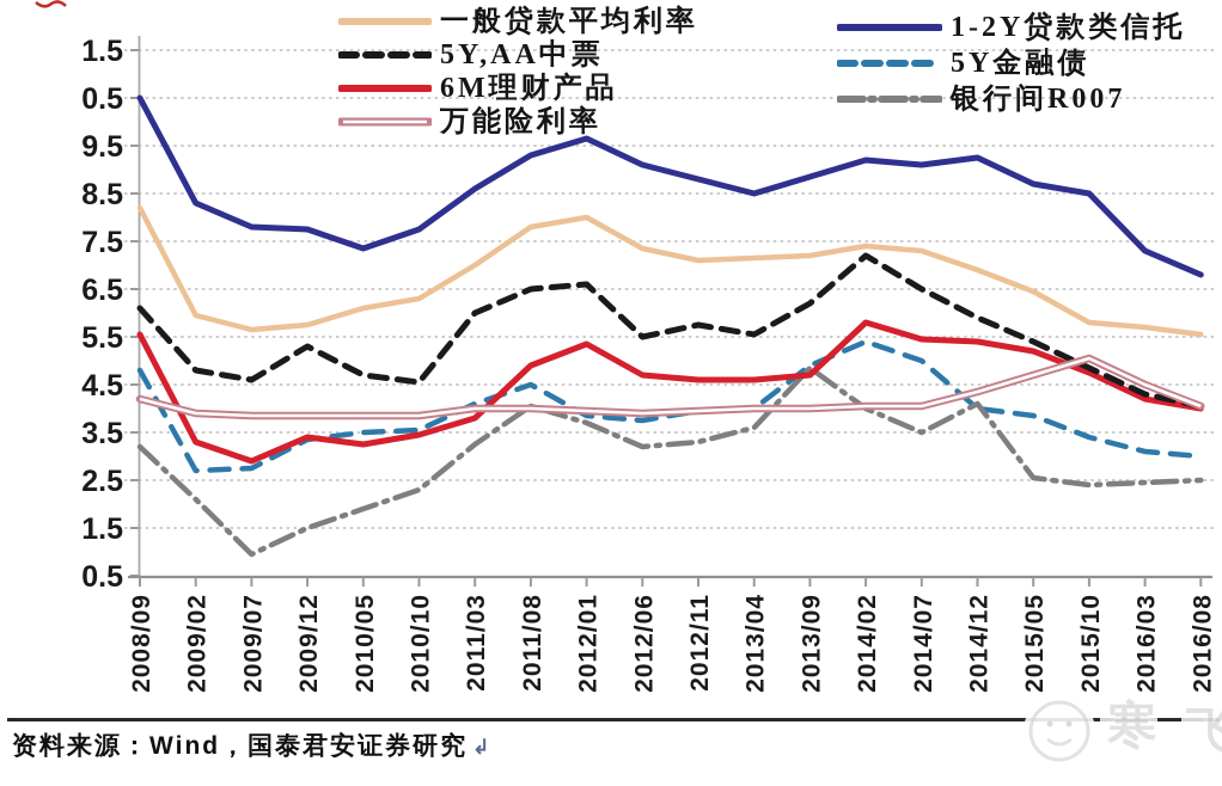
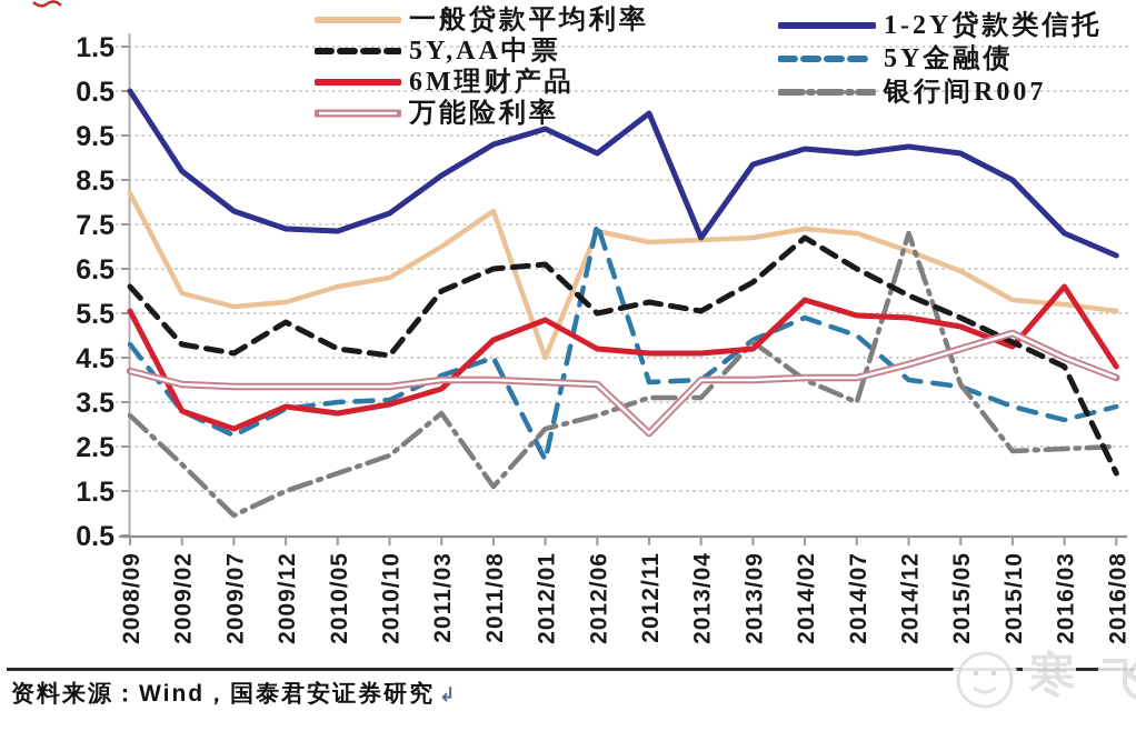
1-2Y贷款类信托/2009/02: 8.3 -> 8.7
5Y金融债/2009/02: 2.7 -> 3.3
1-2Y贷款类信托/2009/12: 7.8 -> 7.4
银行间R007/2011/08: 4.0 -> 1.6
一般贷款平均利率/2012/01: 8.0 -> 4.5
5Y金融债/2012/01: 3.9 -> 2.2
银行间R007/2012/01: 3.7 -> 2.9
5Y金融债/2012/06: 3.8 -> 7.5
1-2Y贷款类信托/2012/11: 8.8 -> 10.0
银行间R007/2012/11: 3.3 -> 3.6
万能险利率/2012/11: 4.0 -> 2.8
1-2Y贷款类信托/2013/04: 8.5 -> 7.2
银行间R007/2014/12: 4.1 -> 7.3
1-2Y贷款类信托/2015/05: 8.7 -> 9.1
银行间R007/2015/05: 2.5 -> 3.9
6M理财产品/2016/03: 4.2 -> 6.1
5Y金融债/2016/08: 3.0 -> 3.4
6M理财产品/2016/08: 4.0 -> 4.3
5Y,AA中票/2016/08: 4.0 -> 1.9
